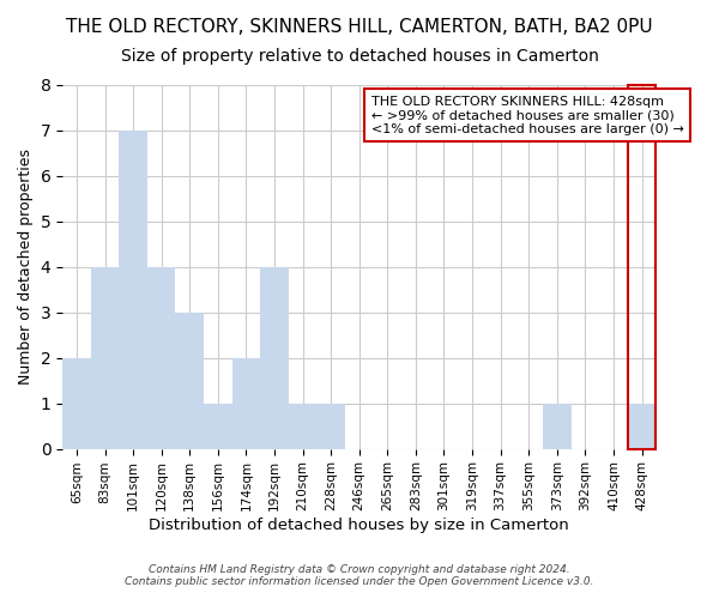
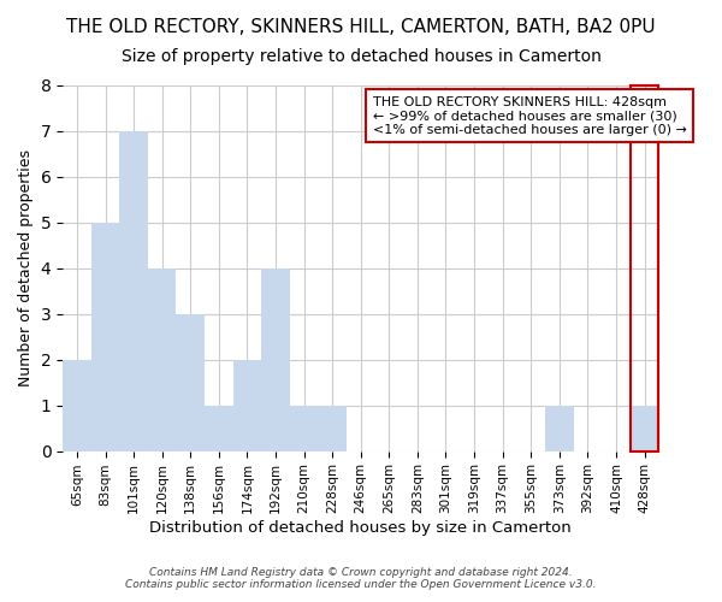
83sqm: 4 -> 5
